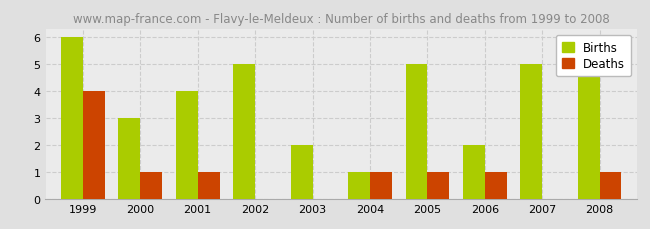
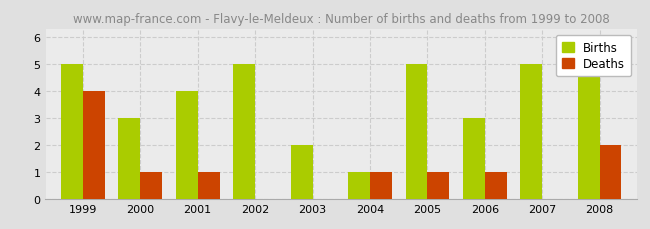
Births/1999: 6 -> 5
Births/2006: 2 -> 3
Deaths/2008: 1 -> 2
